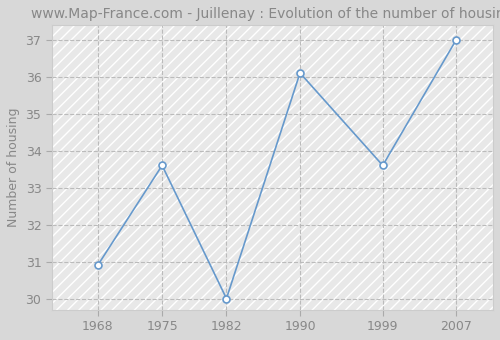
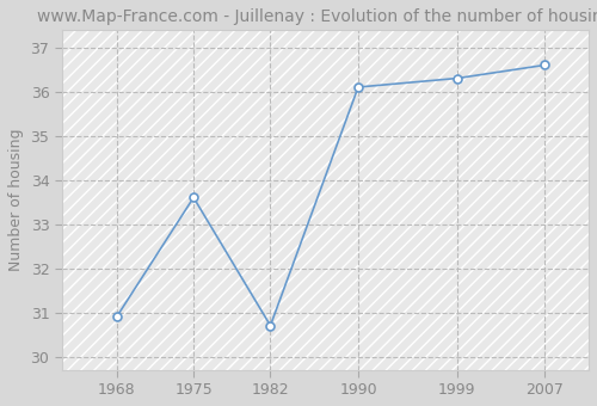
1982: 30.0 -> 30.7
1999: 33.6 -> 36.3
2007: 37.0 -> 36.6
